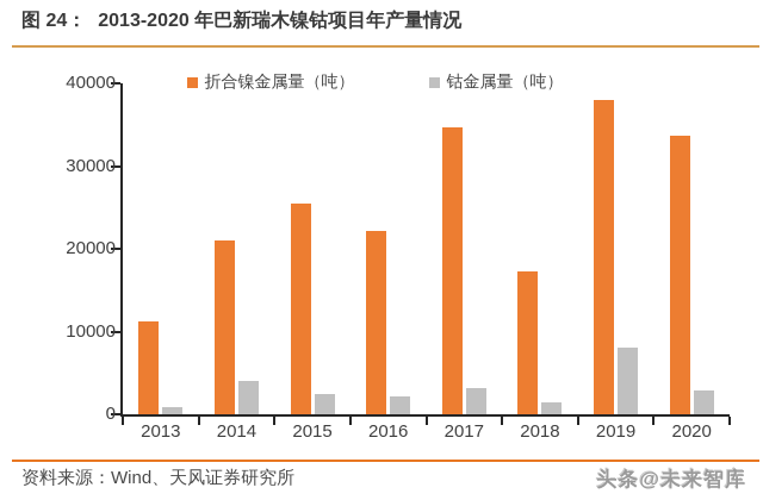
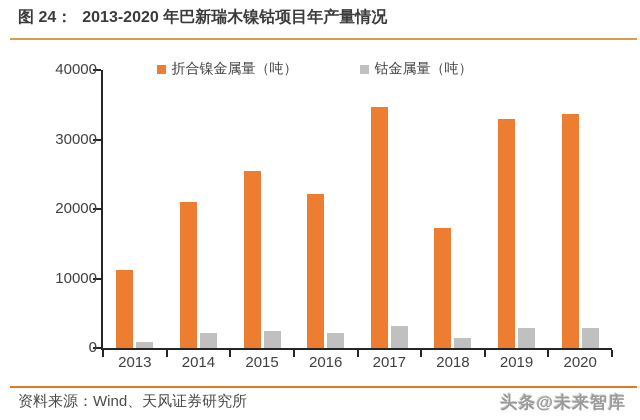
钴金属量（吨）/2014: 4000 -> 2000
折合镍金属量（吨）/2019: 38000 -> 33000
钴金属量（吨）/2019: 8000 -> 3000
